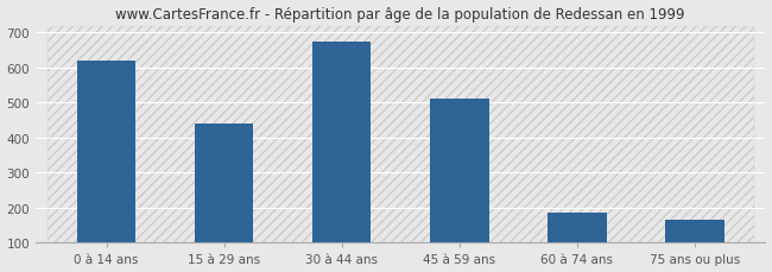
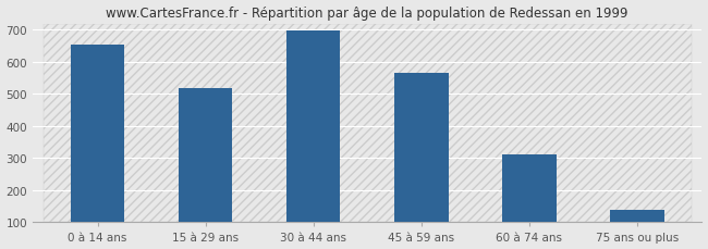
0 à 14 ans: 620 -> 655
15 à 29 ans: 440 -> 520
30 à 44 ans: 675 -> 697
45 à 59 ans: 510 -> 567
60 à 74 ans: 185 -> 312
75 ans ou plus: 165 -> 140
